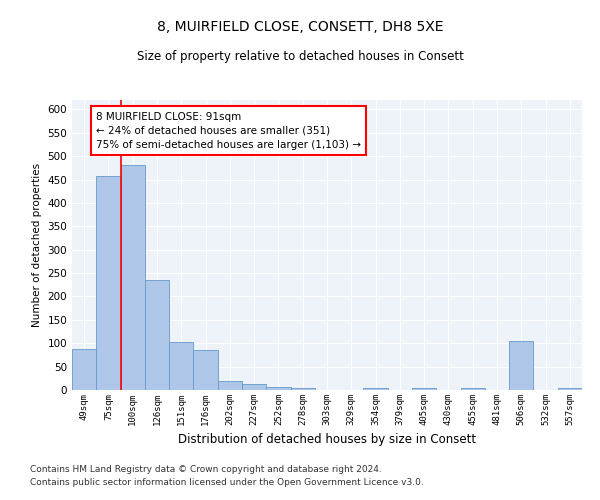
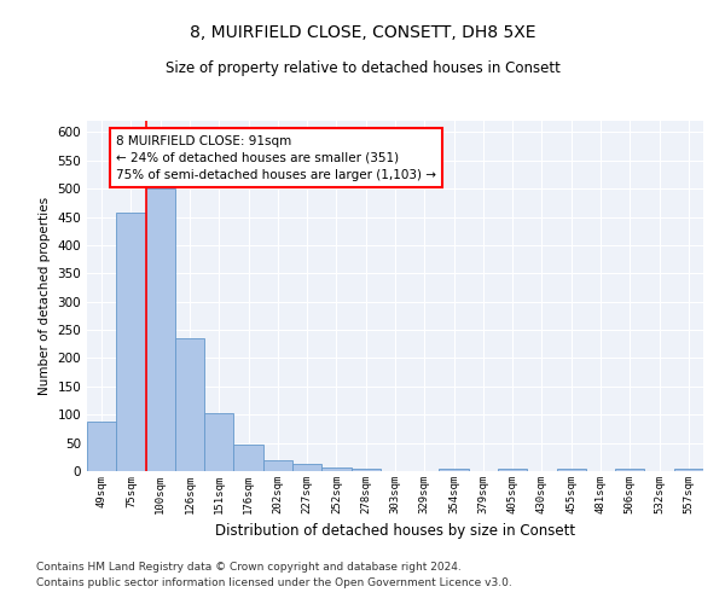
100sqm: 480 -> 500
176sqm: 85 -> 47
506sqm: 105 -> 4
